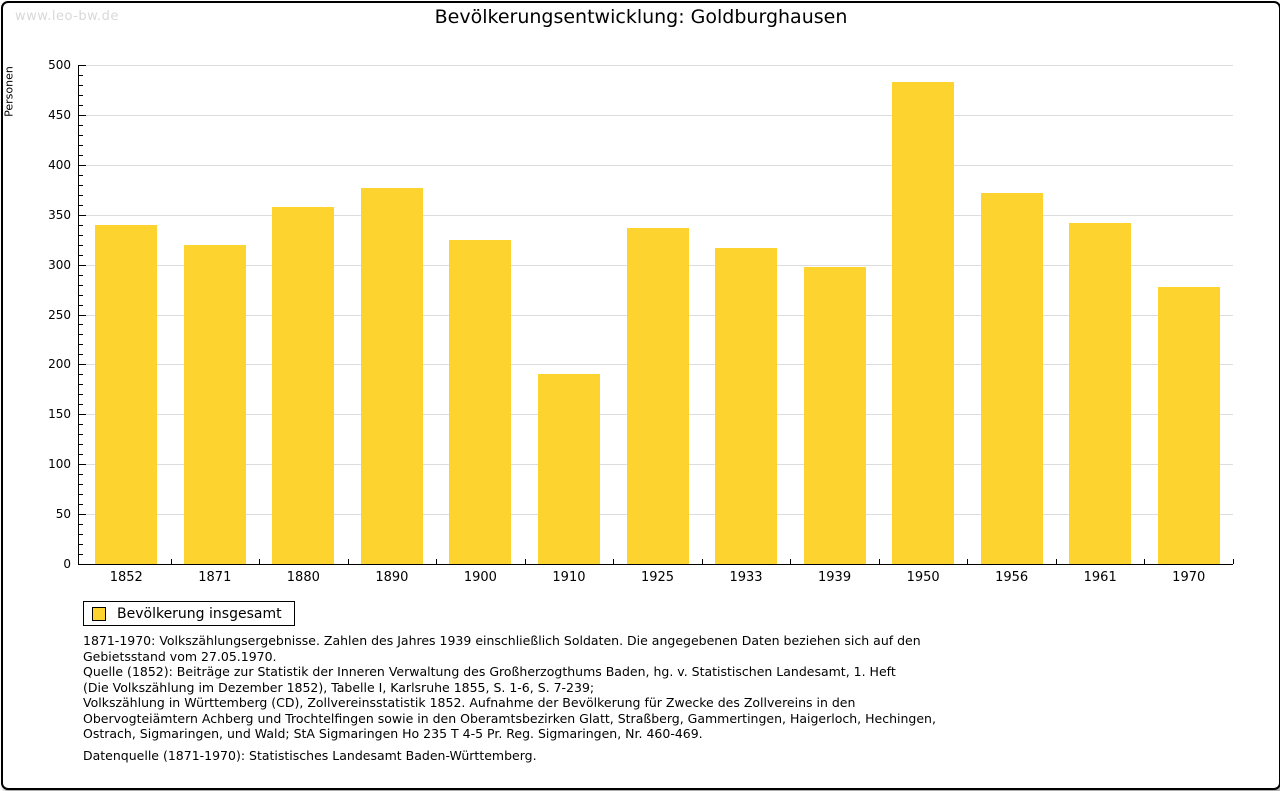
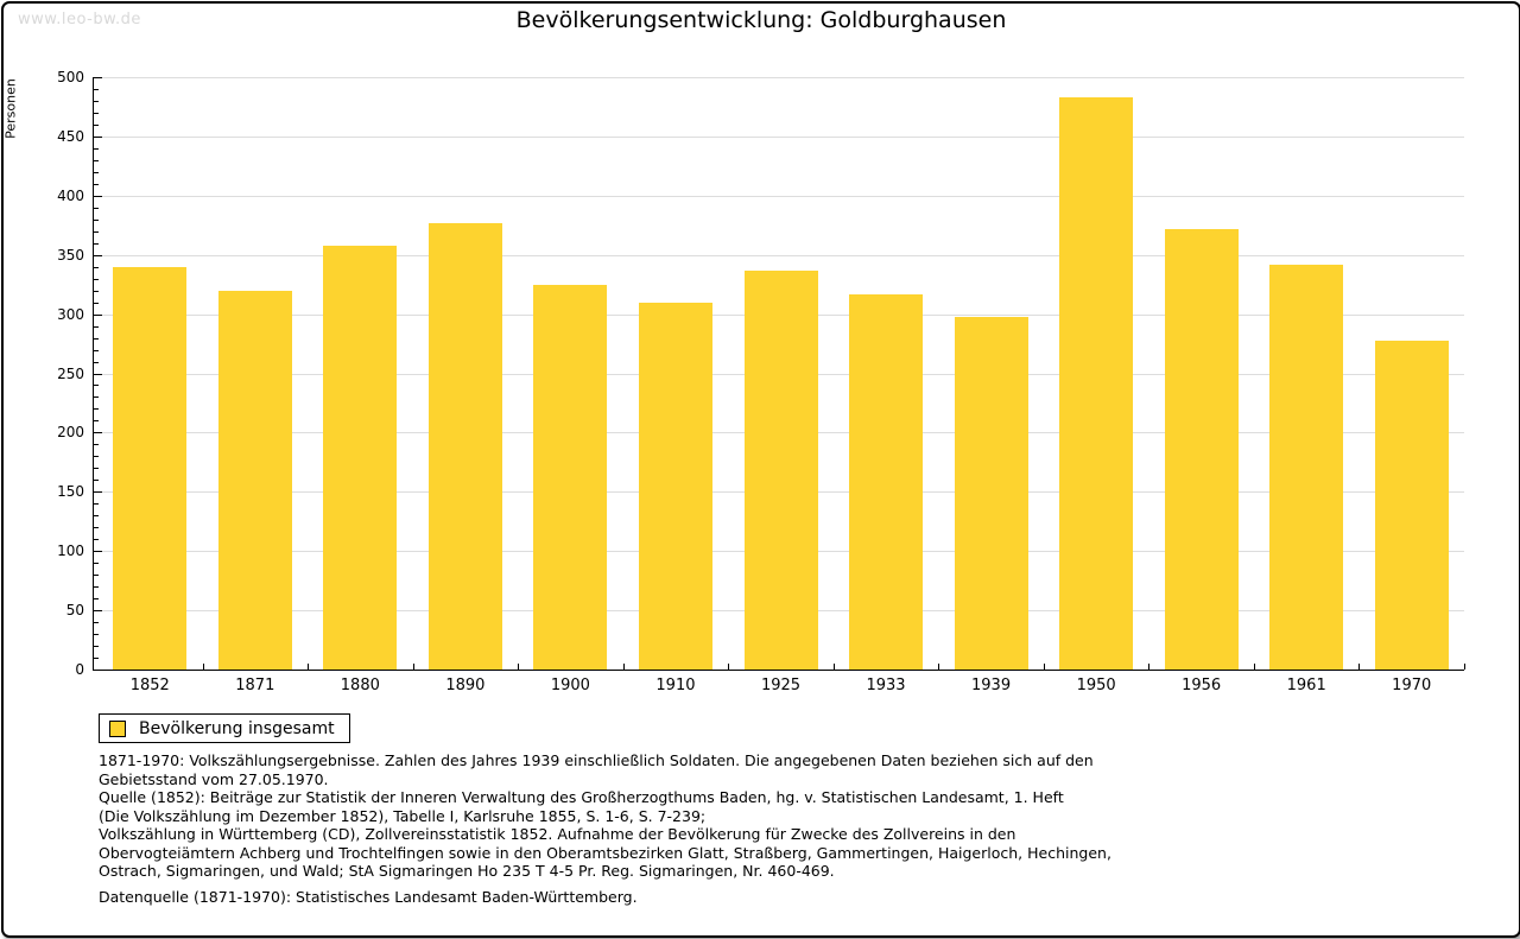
1910: 190 -> 310
